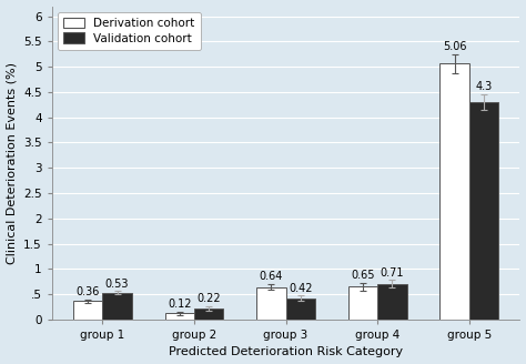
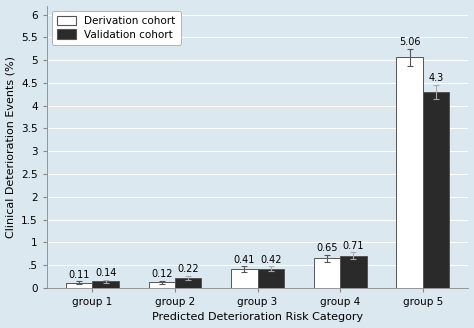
Derivation cohort/group 1: 0.36 -> 0.11
Validation cohort/group 1: 0.53 -> 0.14
Derivation cohort/group 3: 0.64 -> 0.41
